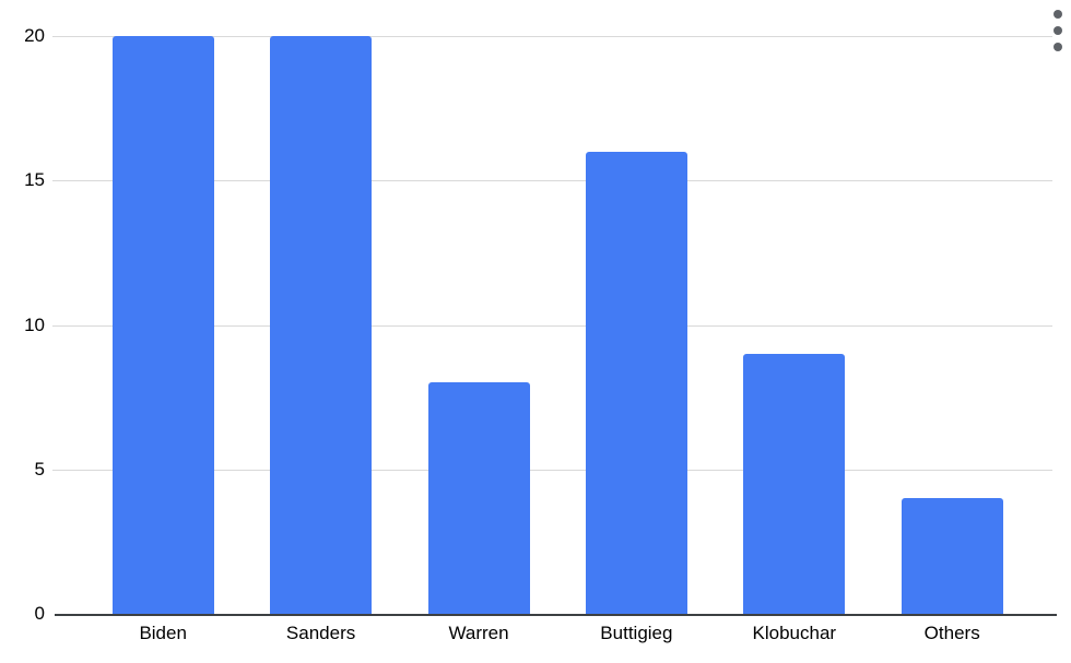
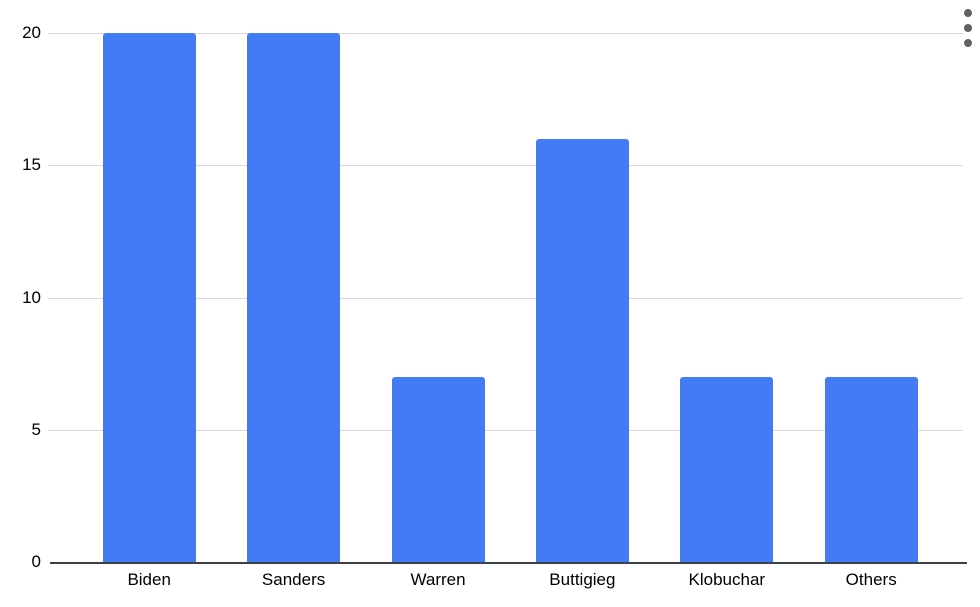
Warren: 8 -> 7
Klobuchar: 9 -> 7
Others: 4 -> 7
